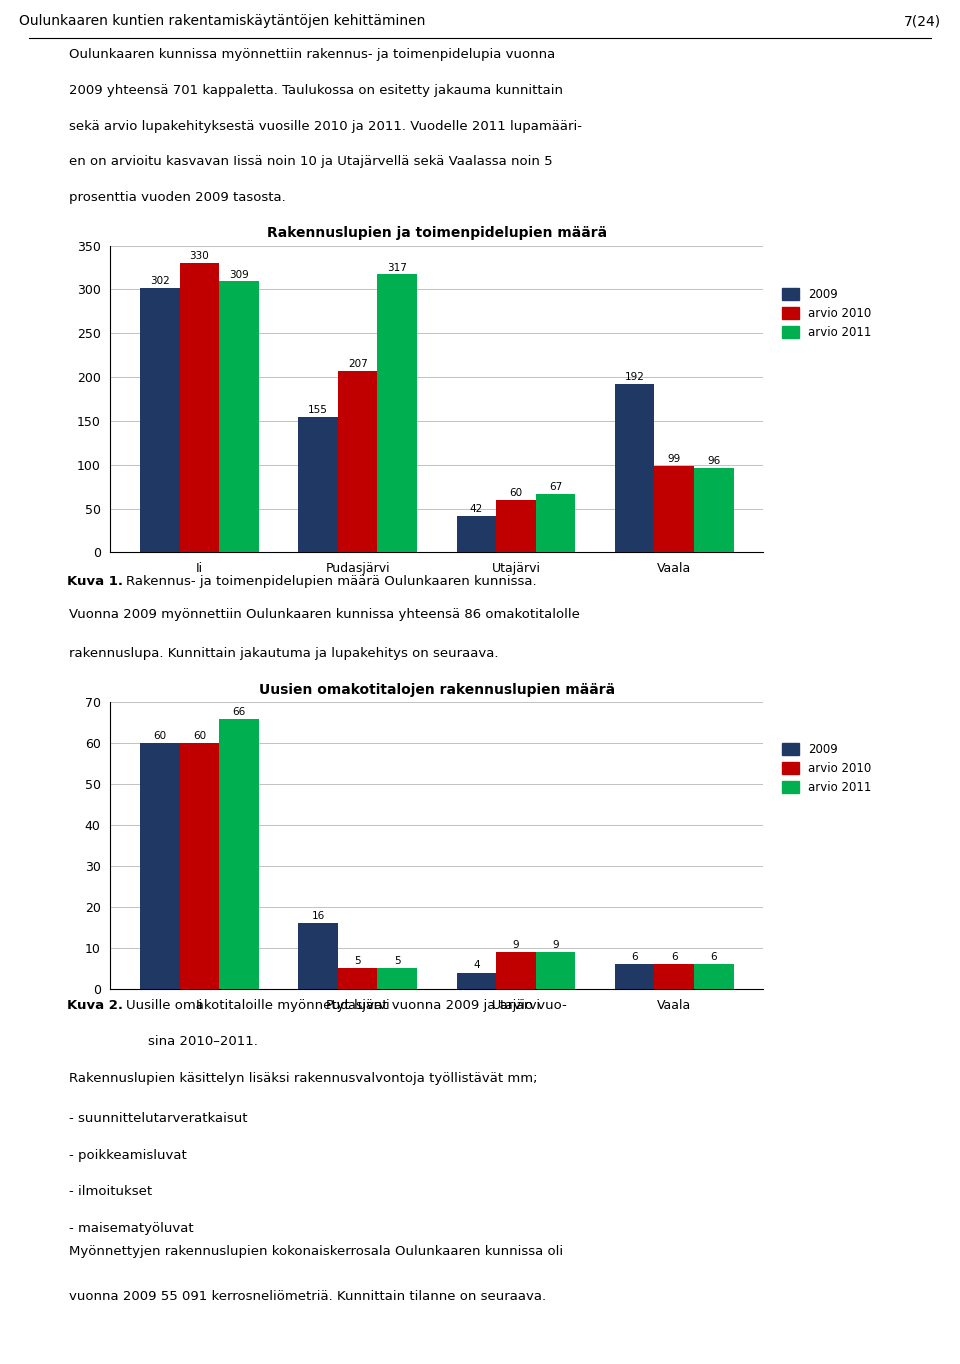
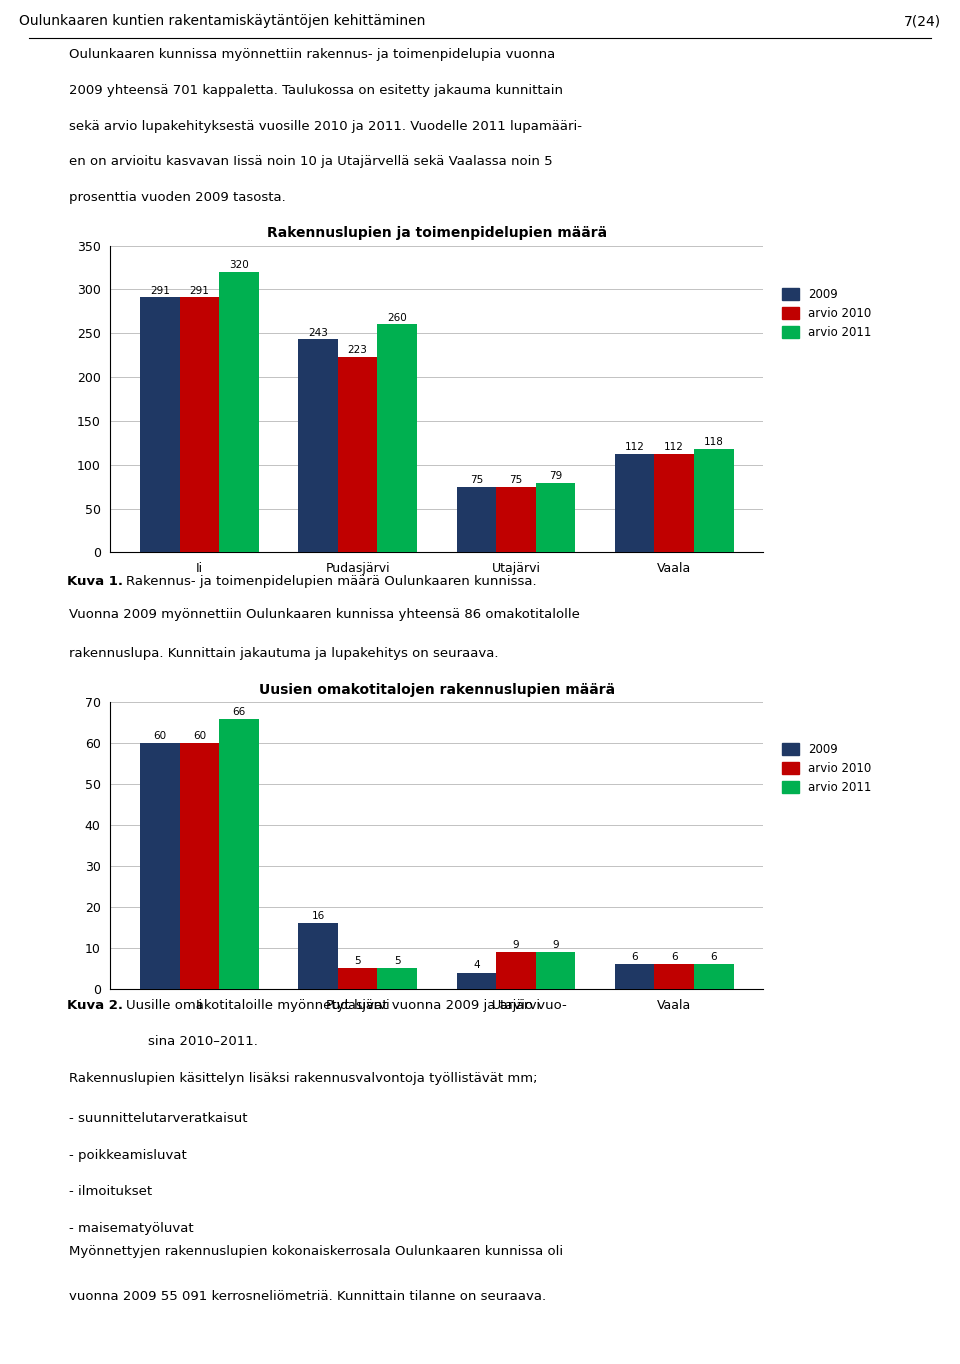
Rakennuslupien ja toimenpidelupien määrä/2009/Ii: 302 -> 291
Rakennuslupien ja toimenpidelupien määrä/arvio 2010/Ii: 330 -> 291
Rakennuslupien ja toimenpidelupien määrä/arvio 2011/Ii: 309 -> 320
Rakennuslupien ja toimenpidelupien määrä/2009/Pudasjärvi: 155 -> 243
Rakennuslupien ja toimenpidelupien määrä/arvio 2010/Pudasjärvi: 207 -> 223
Rakennuslupien ja toimenpidelupien määrä/arvio 2011/Pudasjärvi: 317 -> 260
Rakennuslupien ja toimenpidelupien määrä/2009/Utajärvi: 42 -> 75
Rakennuslupien ja toimenpidelupien määrä/arvio 2010/Utajärvi: 60 -> 75
Rakennuslupien ja toimenpidelupien määrä/arvio 2011/Utajärvi: 67 -> 79
Rakennuslupien ja toimenpidelupien määrä/2009/Vaala: 192 -> 112
Rakennuslupien ja toimenpidelupien määrä/arvio 2010/Vaala: 99 -> 112
Rakennuslupien ja toimenpidelupien määrä/arvio 2011/Vaala: 96 -> 118
